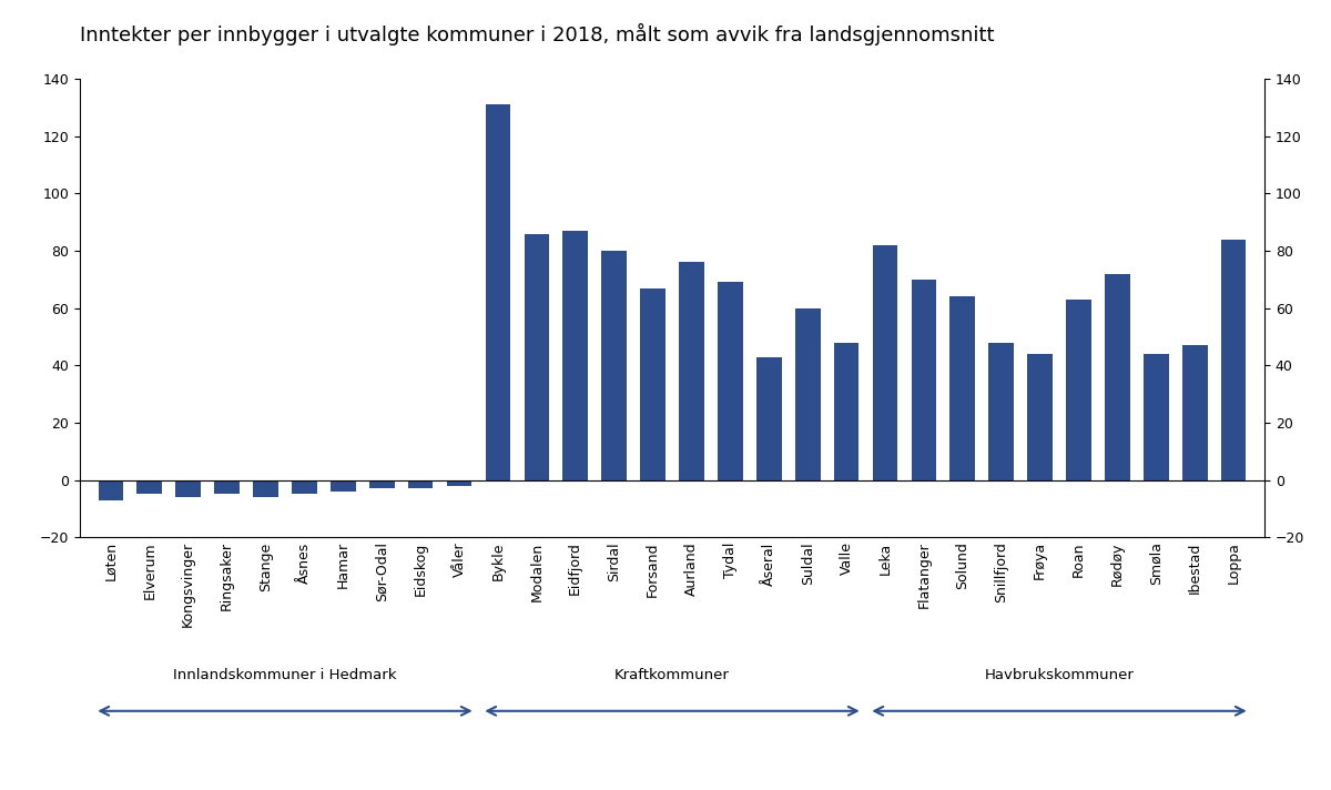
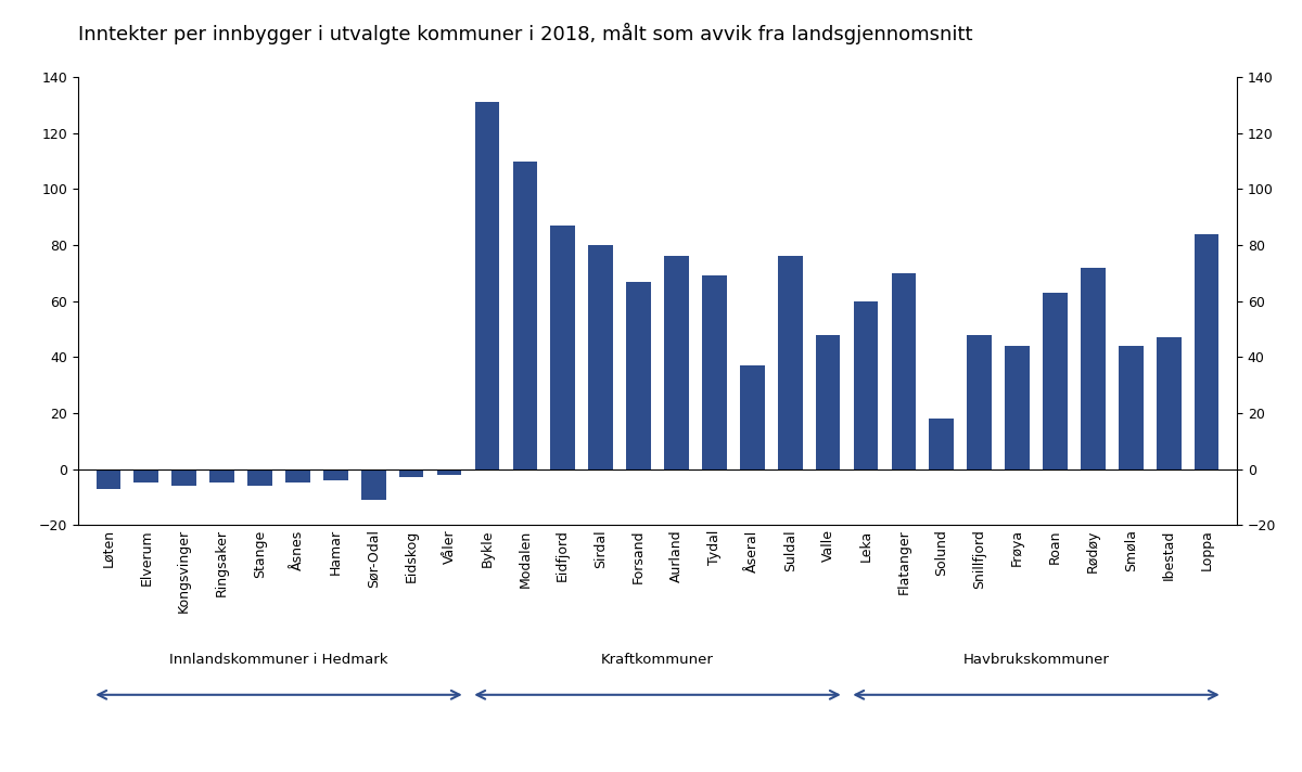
Sør-Odal: -3 -> -11
Modalen: 86 -> 110
Åseral: 43 -> 37
Suldal: 60 -> 76
Leka: 82 -> 60
Solund: 64 -> 18
